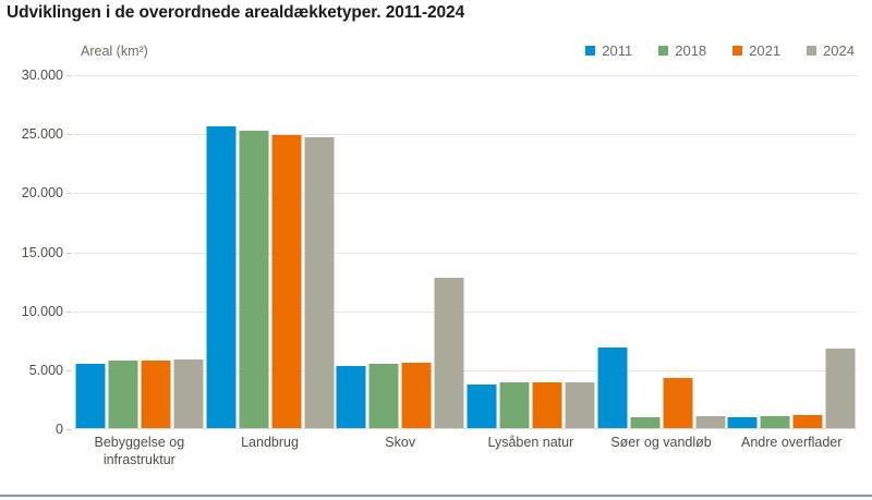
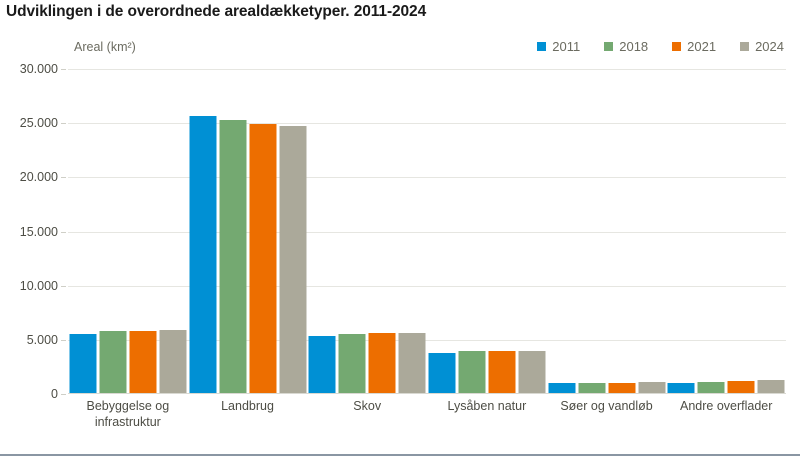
2024/Skov: 12800 -> 5600
2011/Søer og vandløb: 6900 -> 1000
2021/Søer og vandløb: 4300 -> 1000
2024/Andre overflader: 6800 -> 1300
